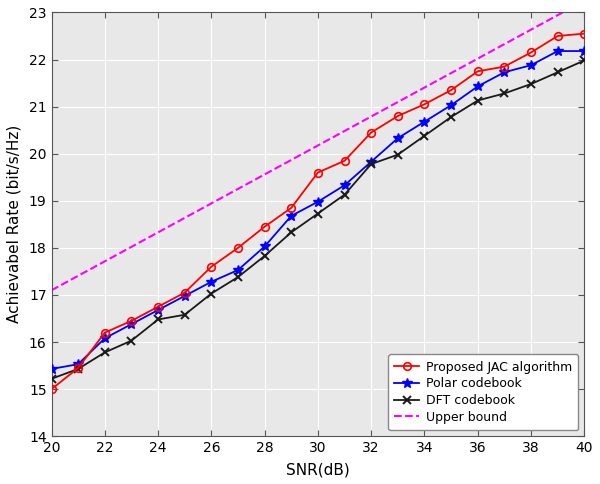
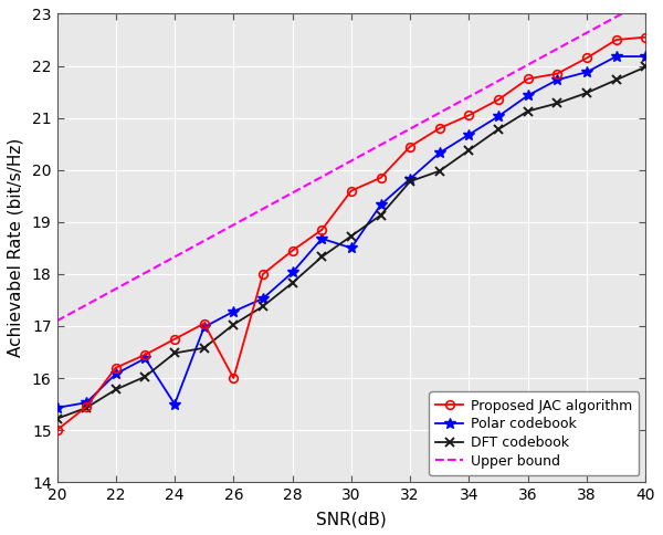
Polar codebook/24: 16.68 -> 15.50
Proposed JAC algorithm/26: 17.60 -> 16.00
Polar codebook/30: 18.98 -> 18.50
